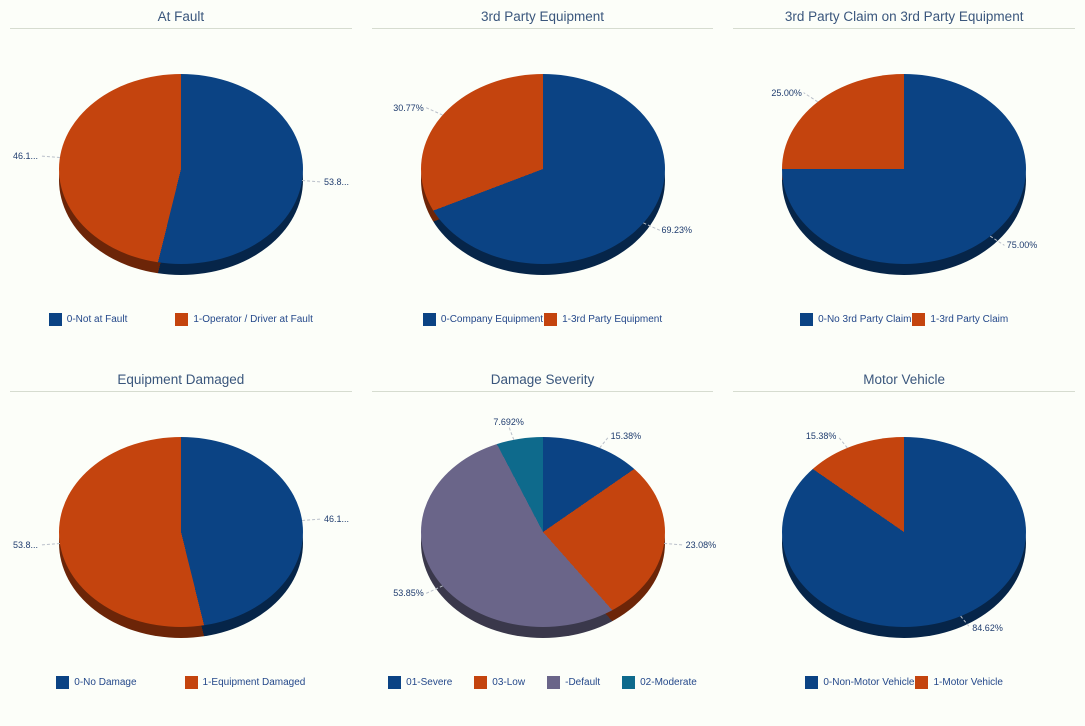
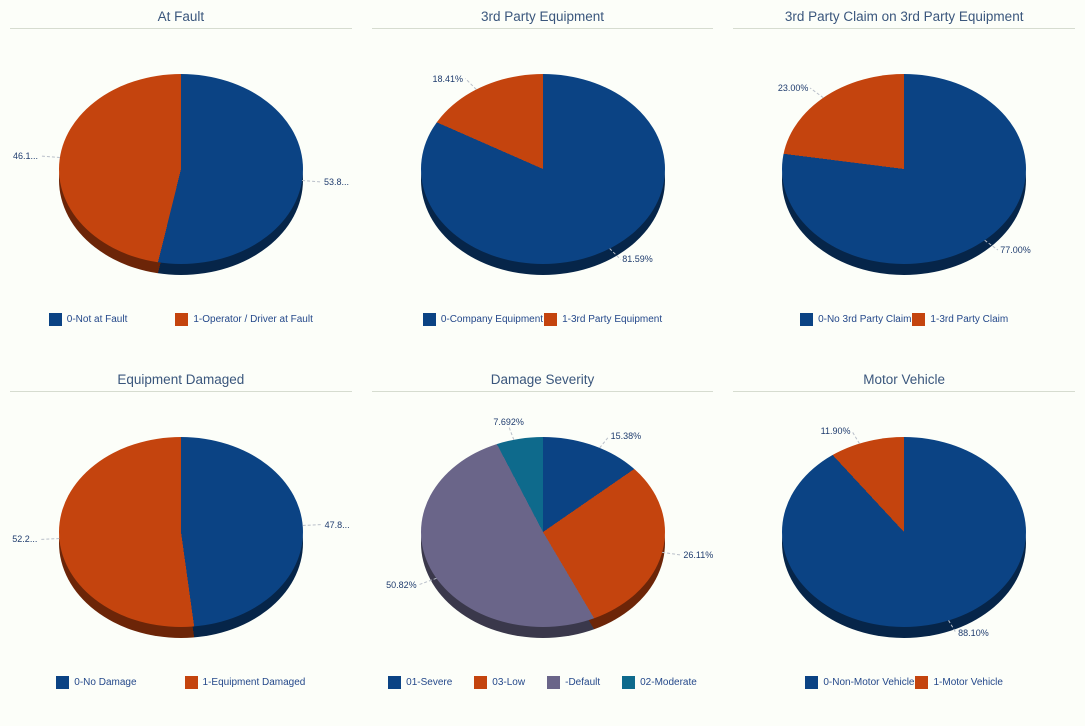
3rd Party Equipment/0-Company Equipment: 69.23% -> 81.59%
3rd Party Equipment/1-3rd Party Equipment: 30.77% -> 18.41%
3rd Party Claim on 3rd Party Equipment/0-No 3rd Party Claim: 75.00% -> 77.00%
3rd Party Claim on 3rd Party Equipment/1-3rd Party Claim: 25.00% -> 23.00%
Equipment Damaged/0-No Damage: 46.1 -> 47.8
Equipment Damaged/1-Equipment Damaged: 53.8 -> 52.2
Damage Severity/03-Low: 23.08% -> 26.11%
Damage Severity/-Default: 53.85% -> 50.82%
Motor Vehicle/0-Non-Motor Vehicle: 84.62% -> 88.10%
Motor Vehicle/1-Motor Vehicle: 15.38% -> 11.90%
